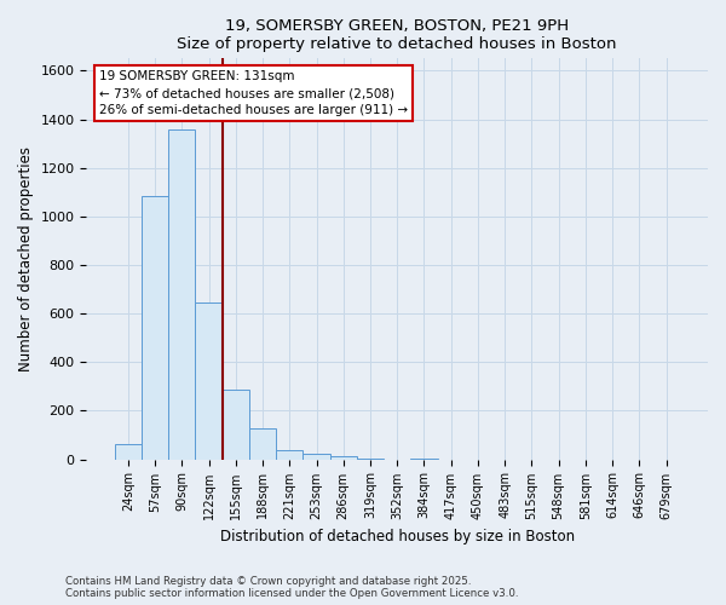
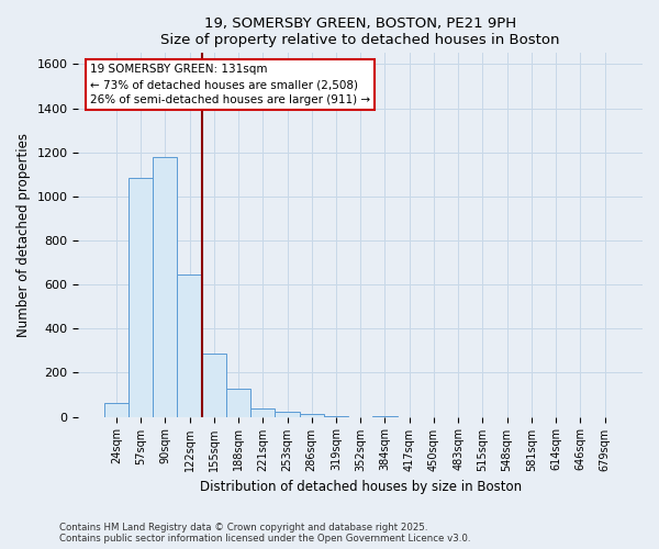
90sqm: 1360 -> 1180
